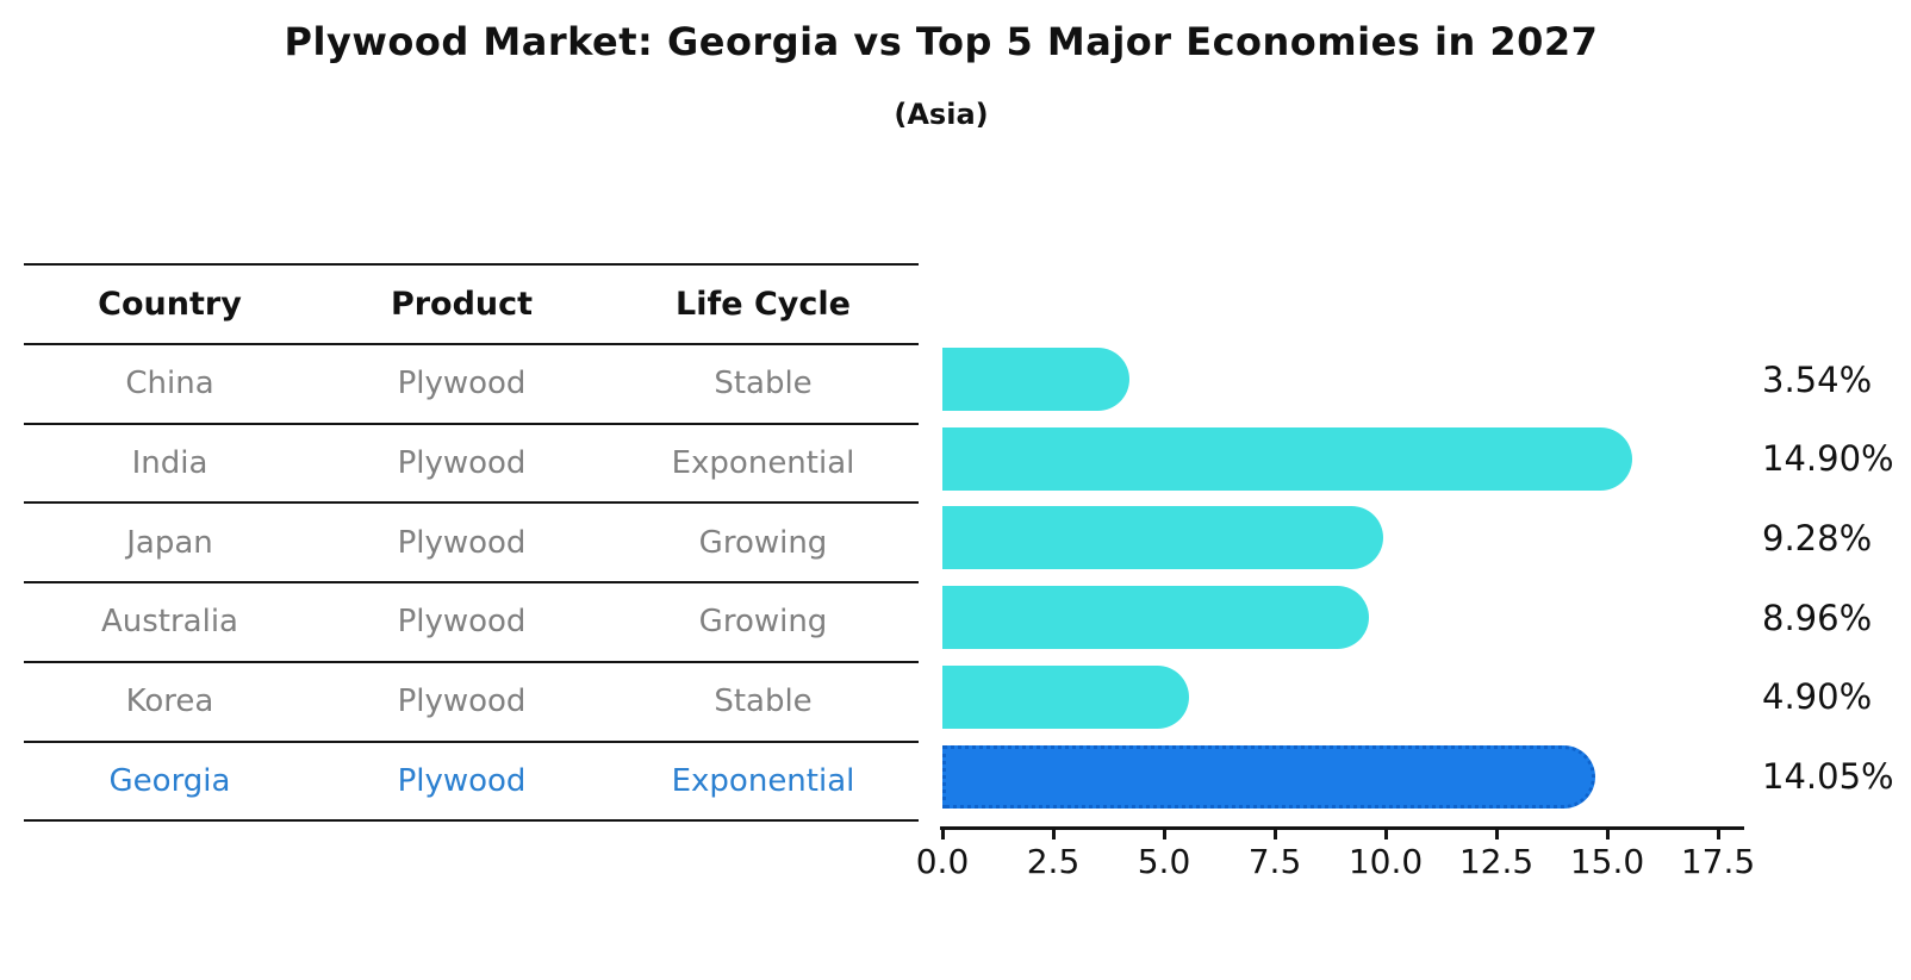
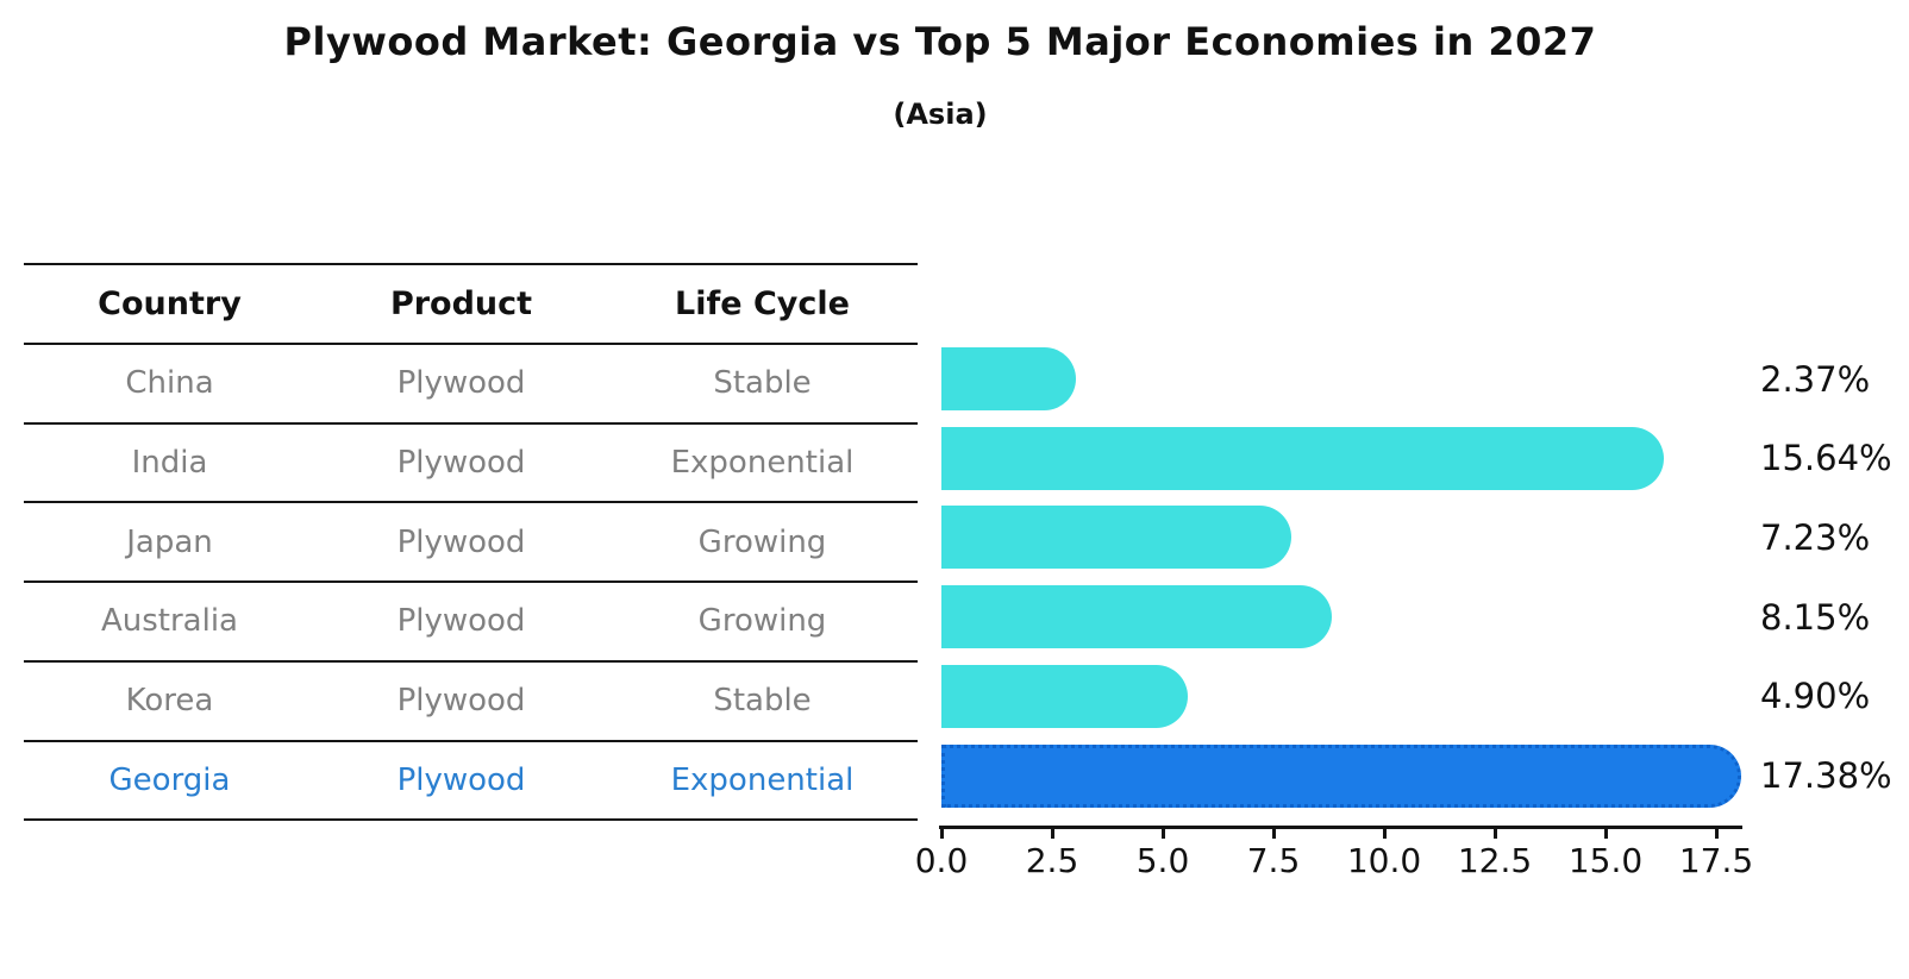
China: 3.54% -> 2.37%
India: 14.90% -> 15.64%
Japan: 9.28% -> 7.23%
Australia: 8.96% -> 8.15%
Georgia: 14.05% -> 17.38%
